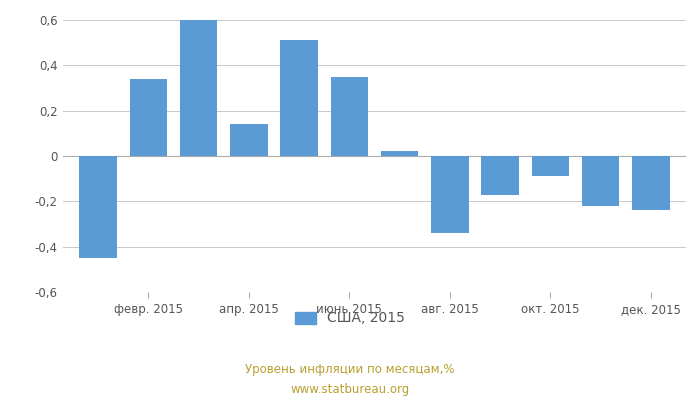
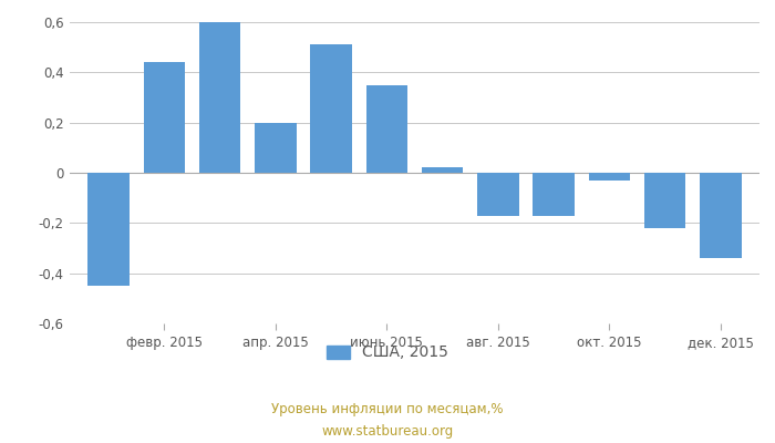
февр. 2015: 0,34 -> 0,44
апр. 2015: 0,14 -> 0,20
авг. 2015: -0,34 -> -0,17
окт. 2015: -0,09 -> -0,03
дек. 2015: -0,24 -> -0,34
